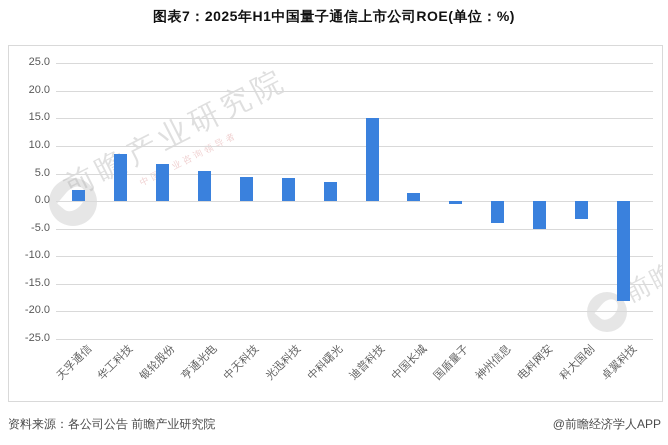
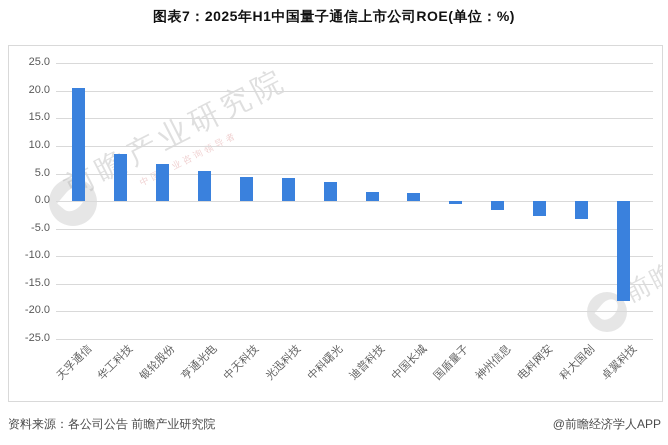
天孚通信: 2 -> 20
迪普科技: 15 -> 2
神州信息: -4 -> -2
电科网安: -5 -> -3
